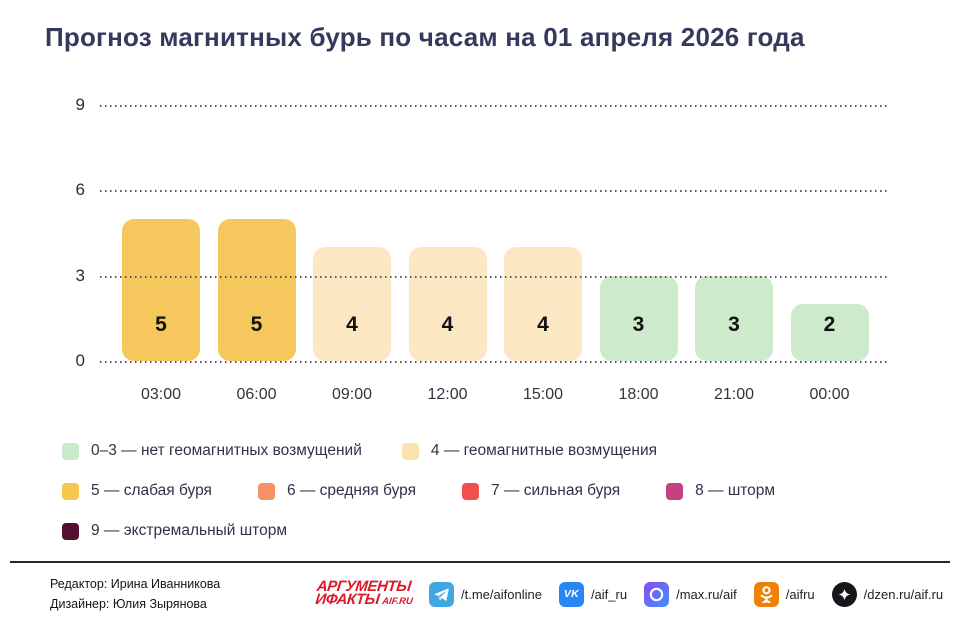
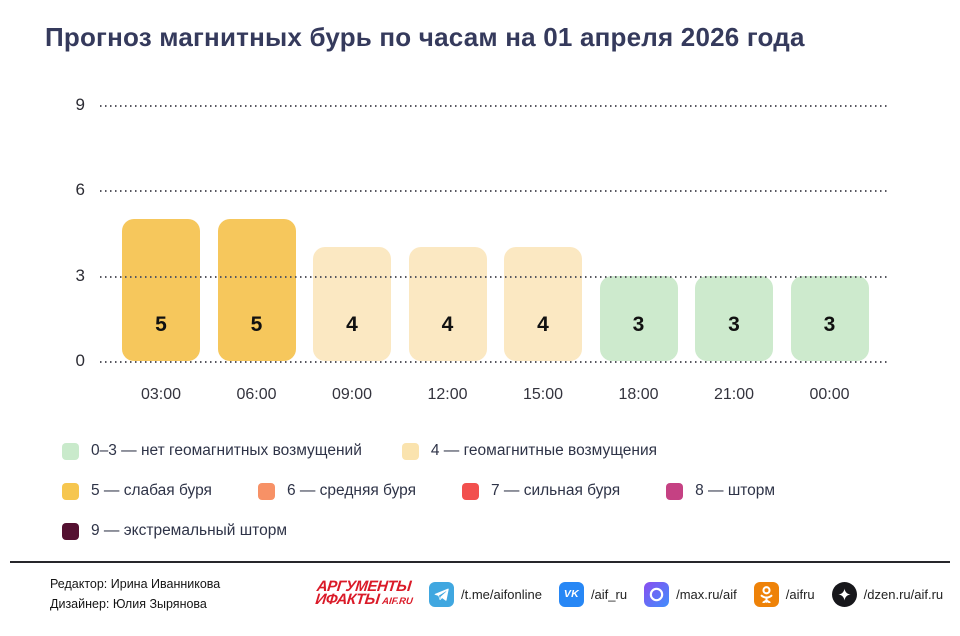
00:00: 2 -> 3
